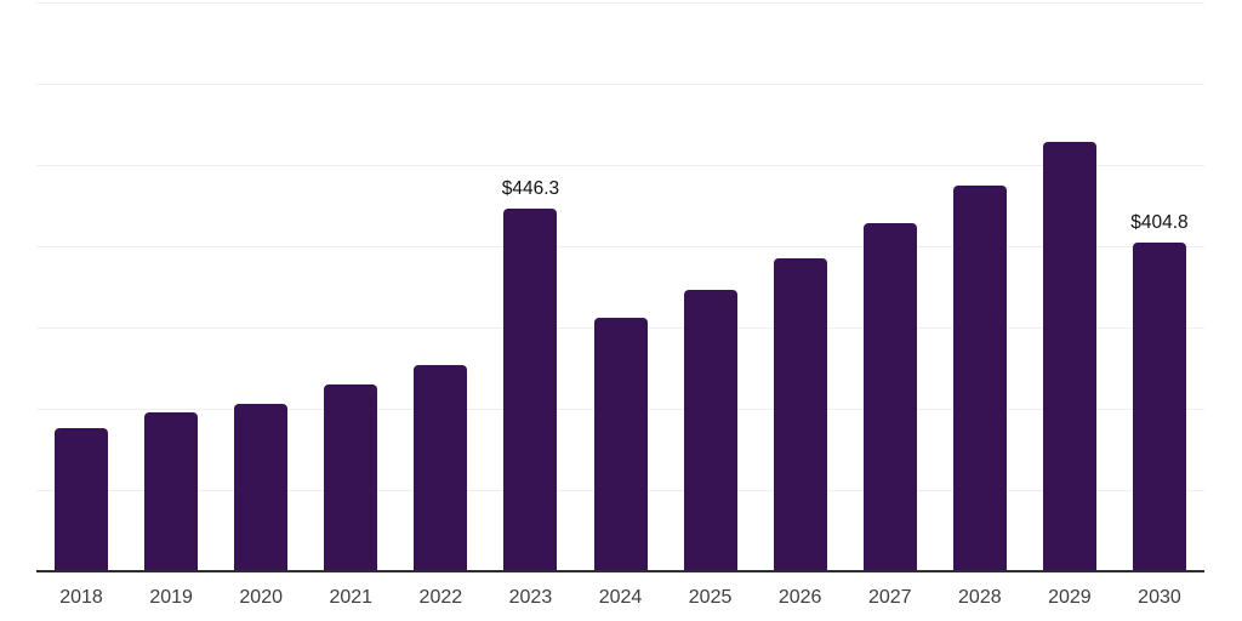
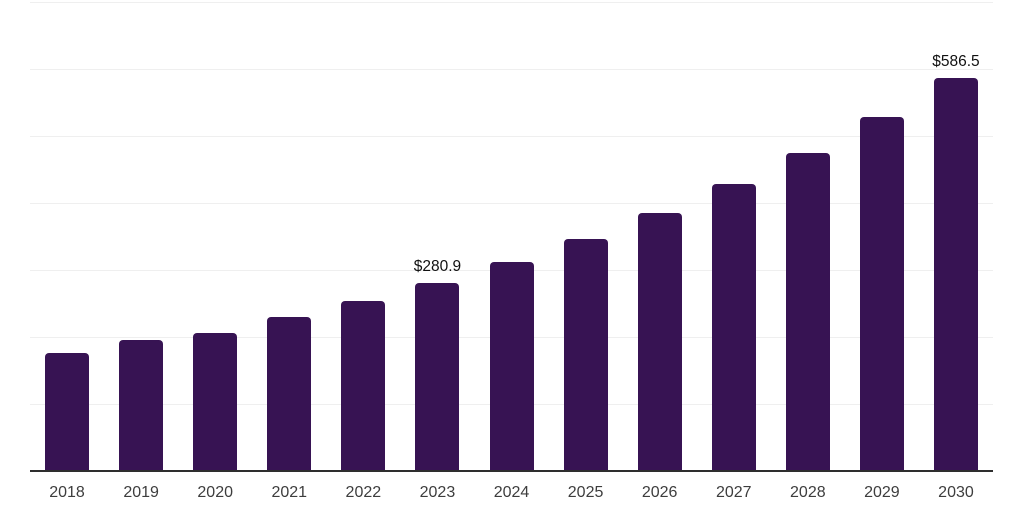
2023: $446.3 -> $280.9
2030: $404.8 -> $586.5
